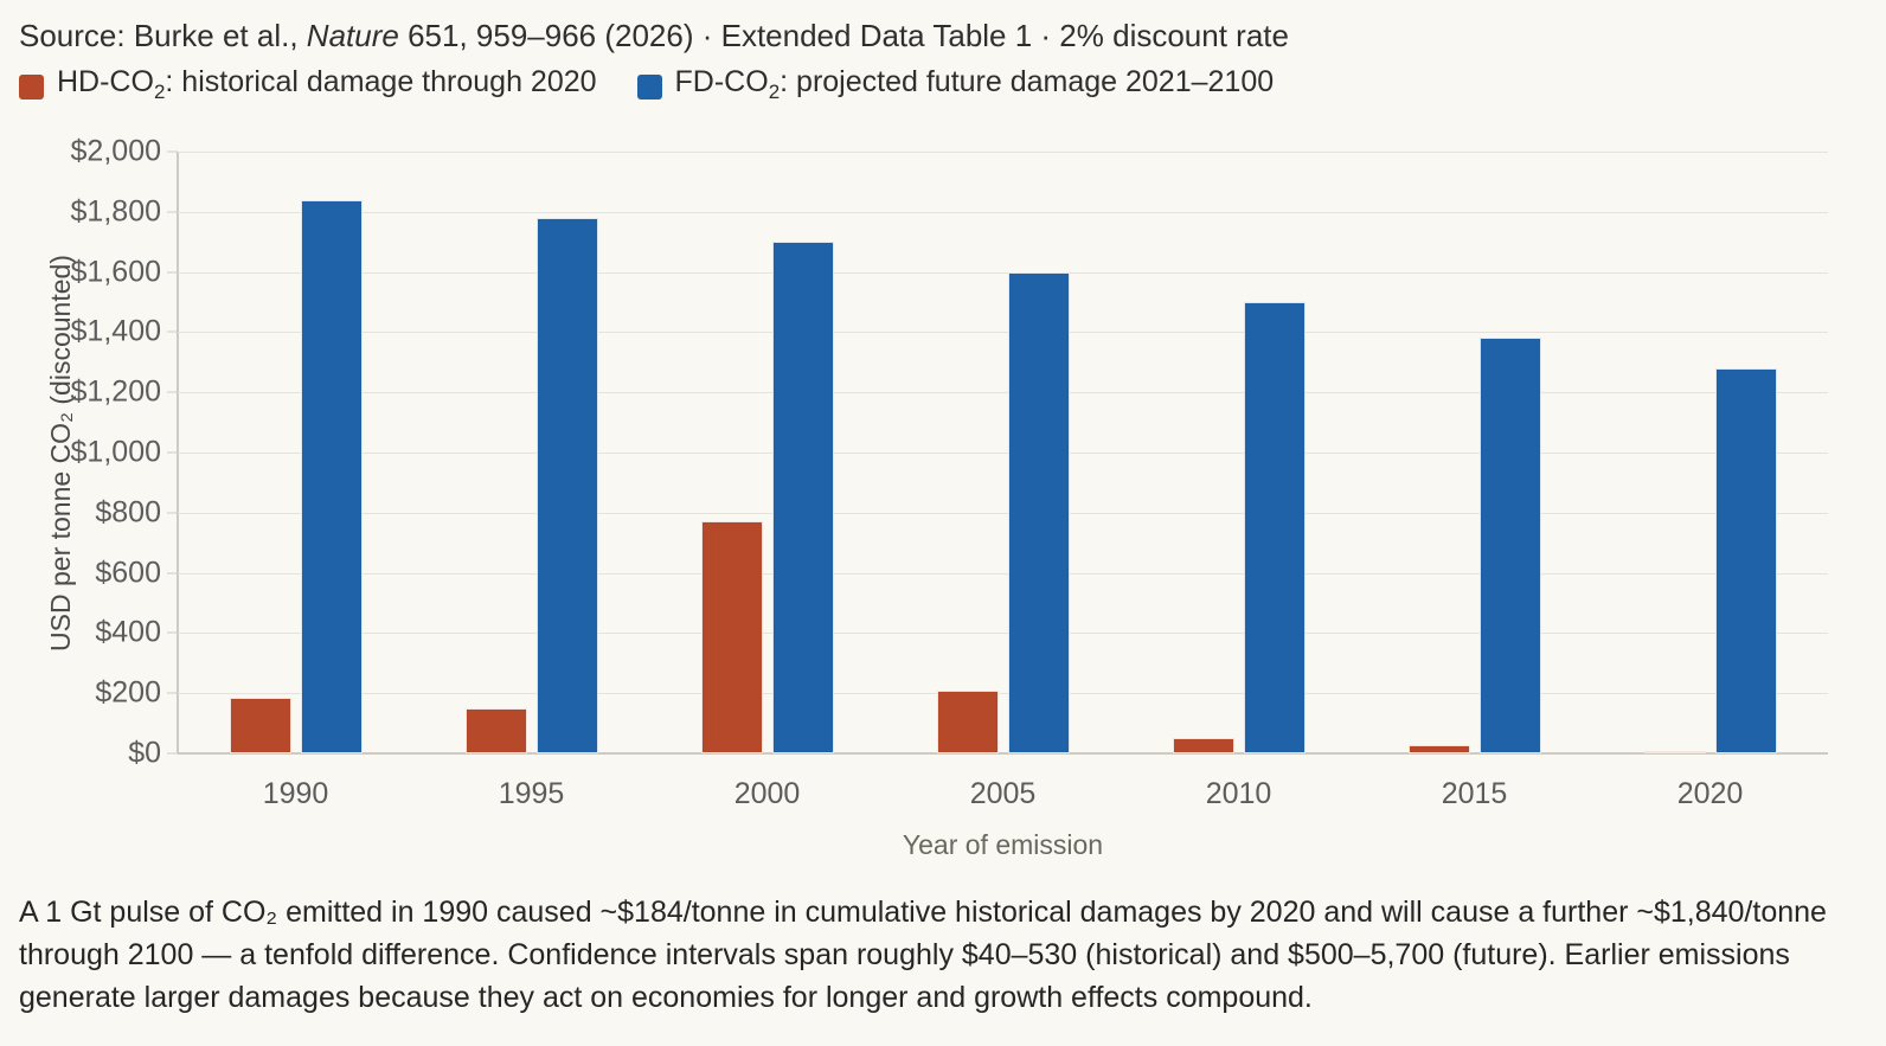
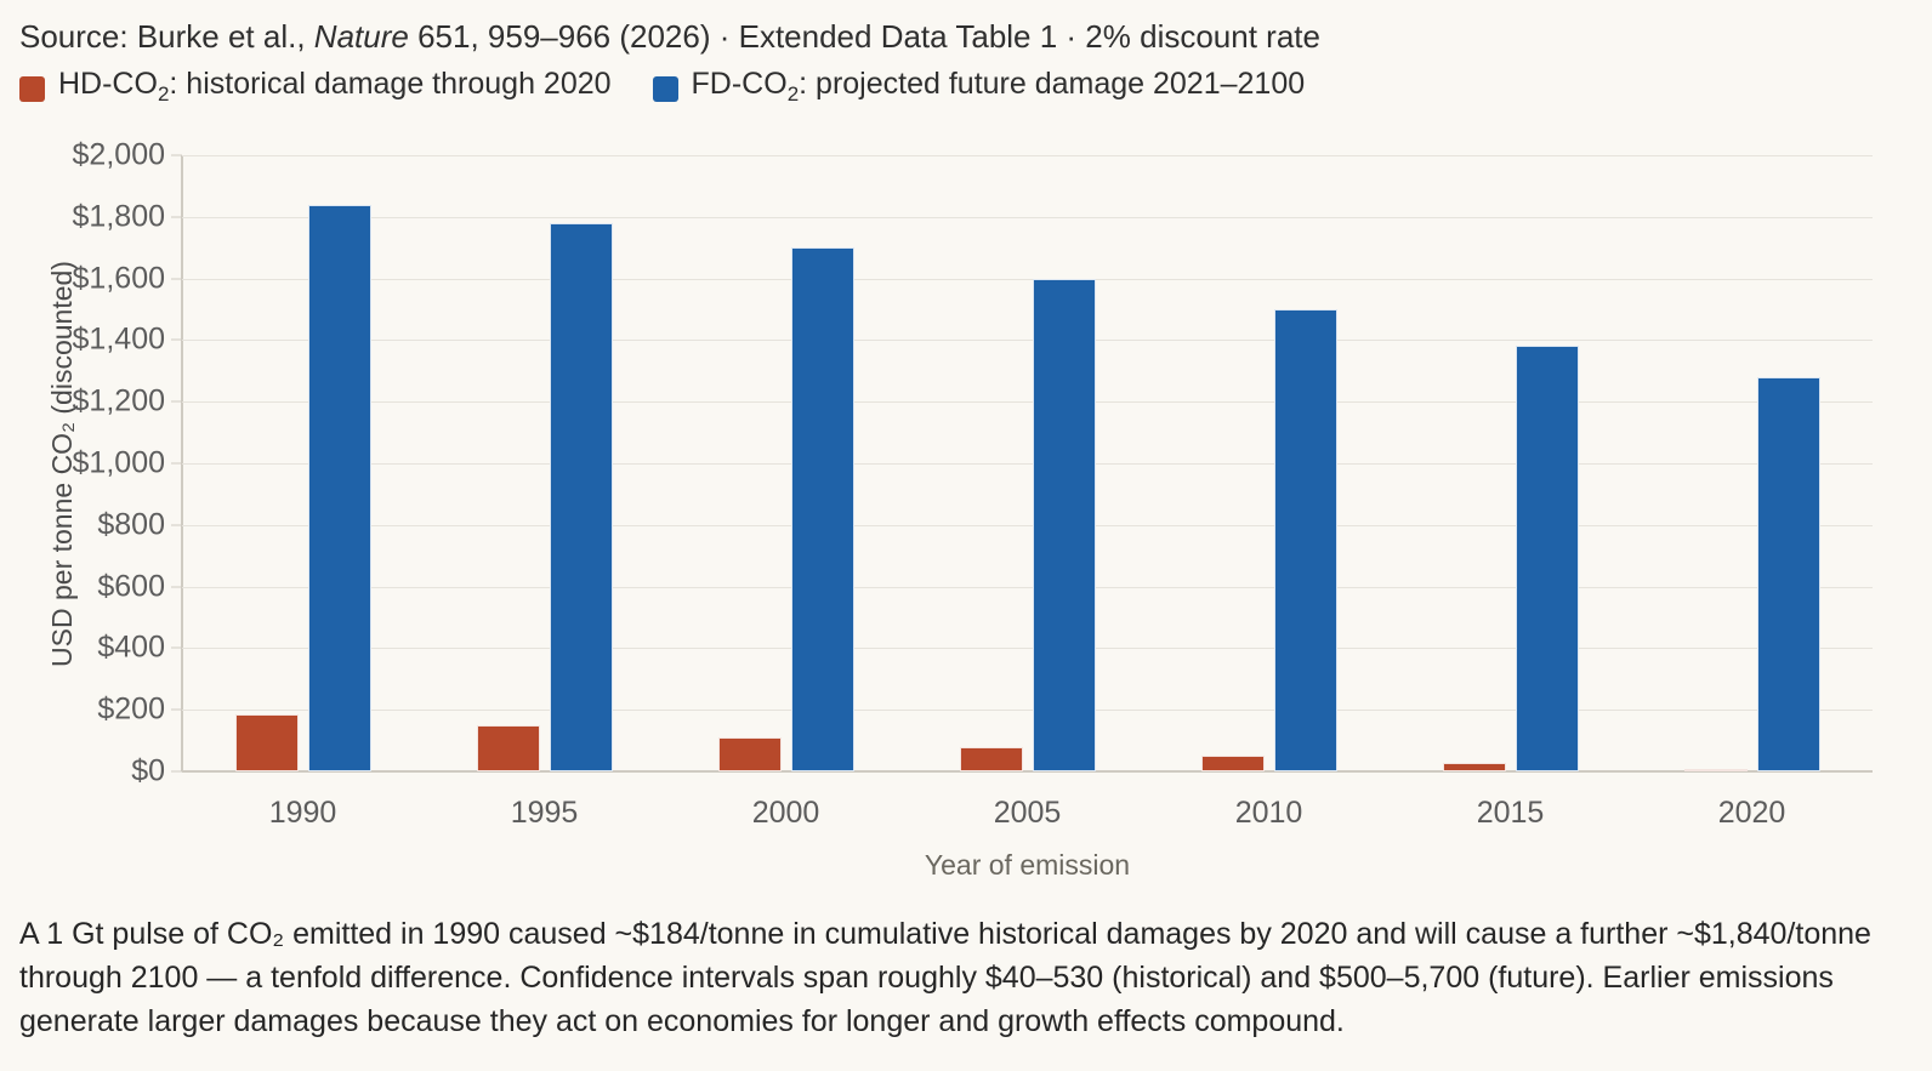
HD-CO2: historical damage through 2020/2000: $770 -> $110
HD-CO2: historical damage through 2020/2005: $210 -> $80
